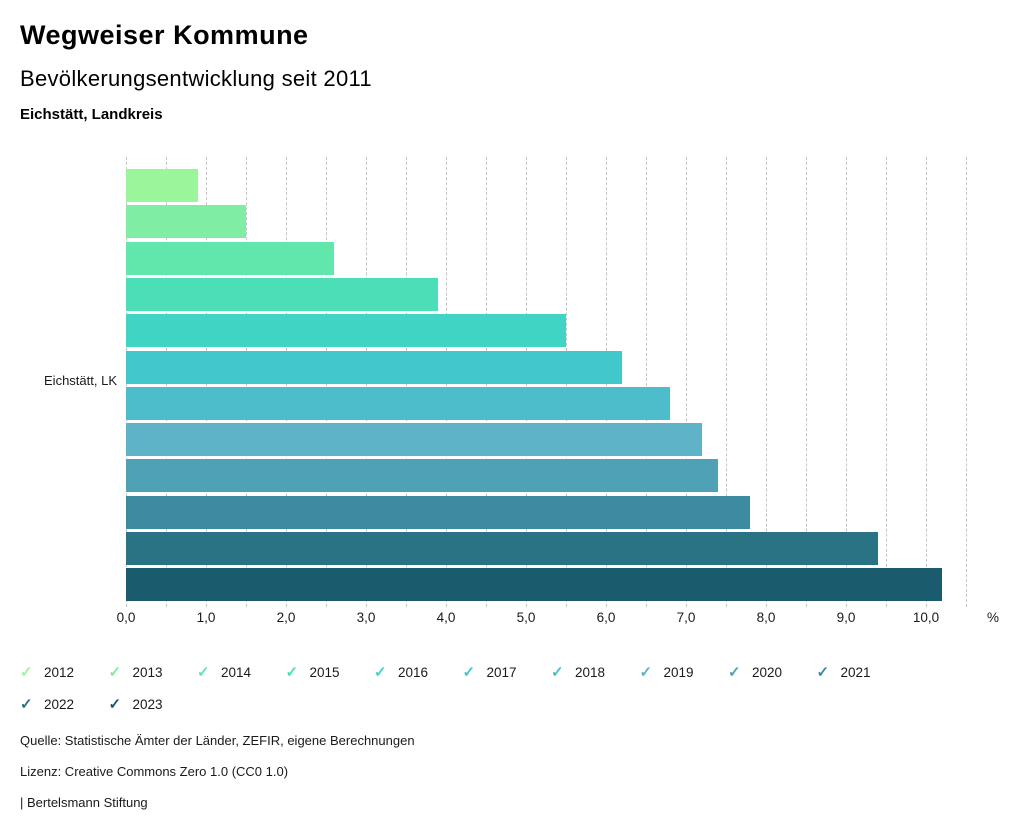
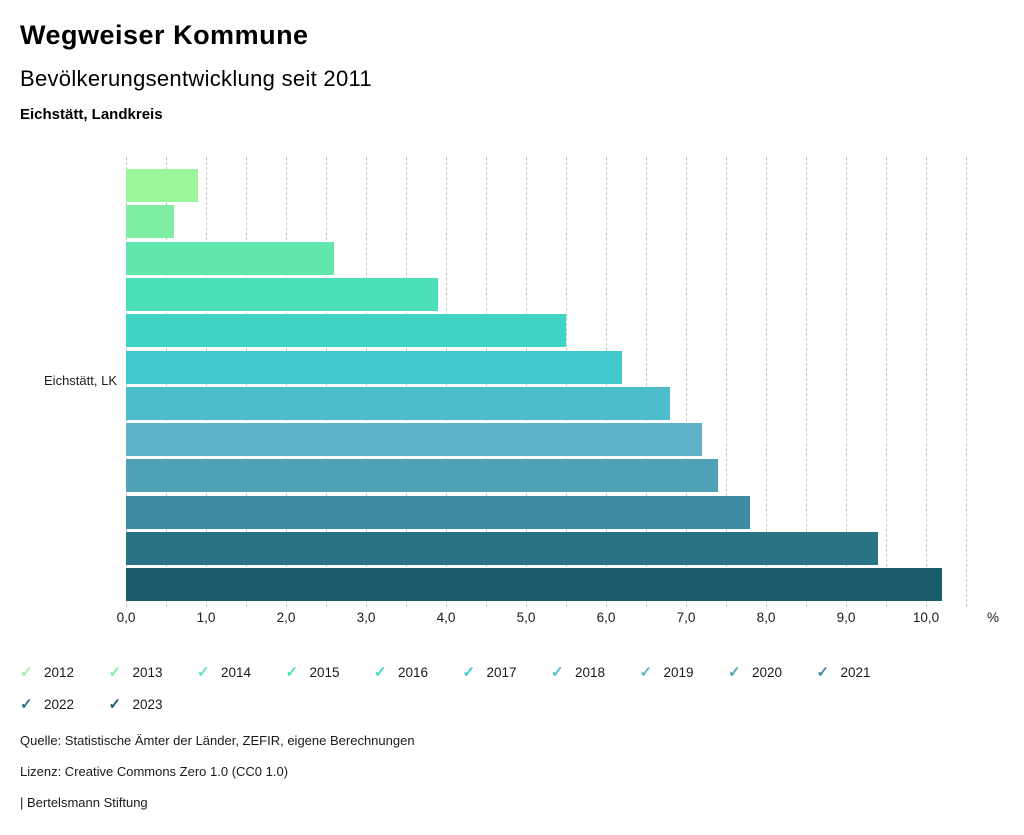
2013: 1,5 -> 0,6
